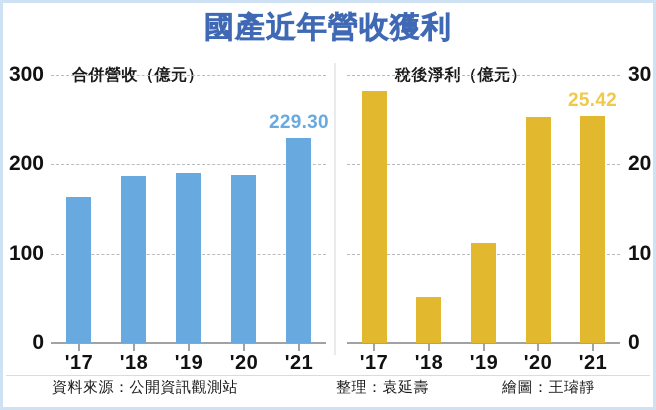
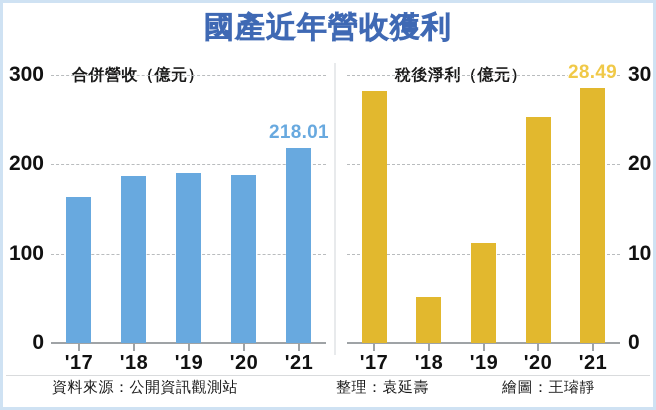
合併營收（億元）/'21: 229.30 -> 218.01
稅後淨利（億元）/'21: 25.42 -> 28.49
